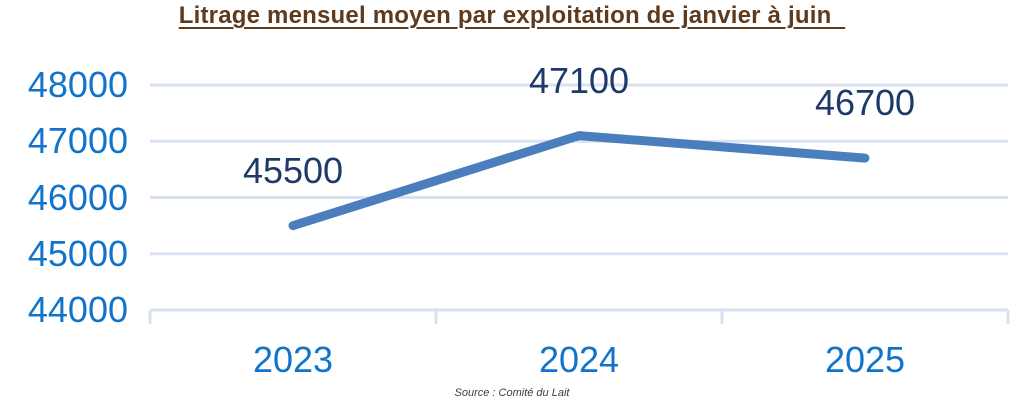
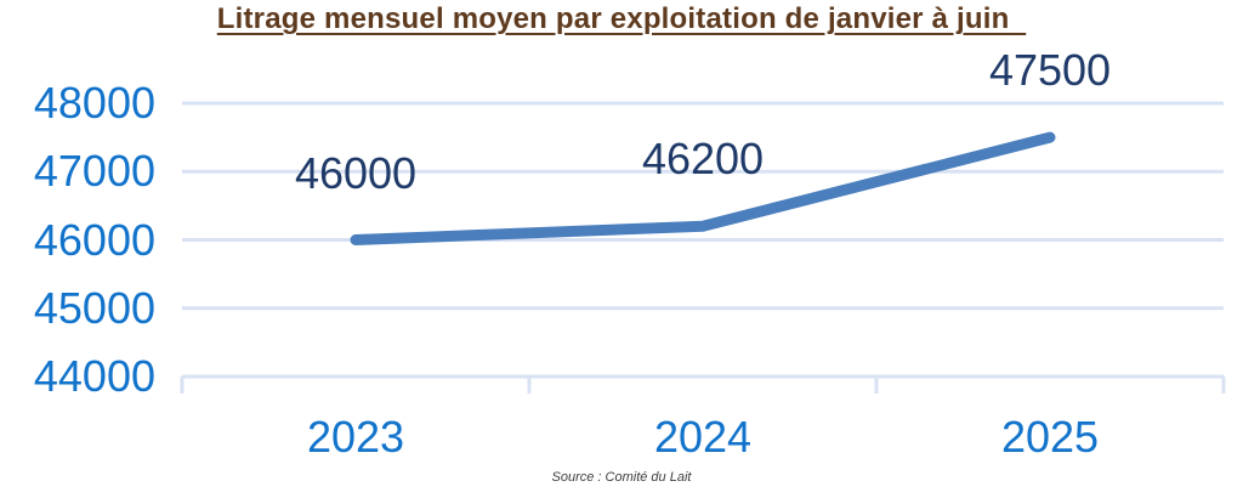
2023: 45500 -> 46000
2024: 47100 -> 46200
2025: 46700 -> 47500
